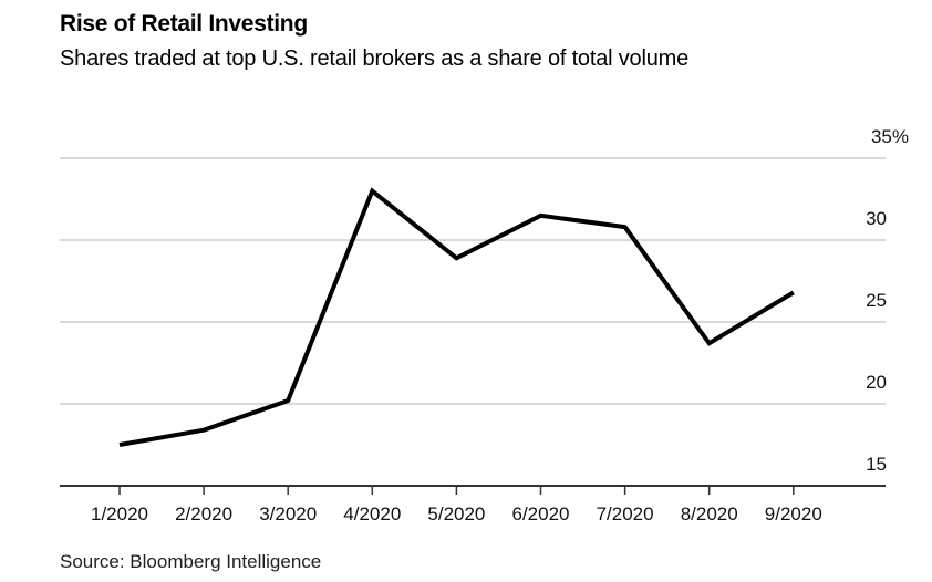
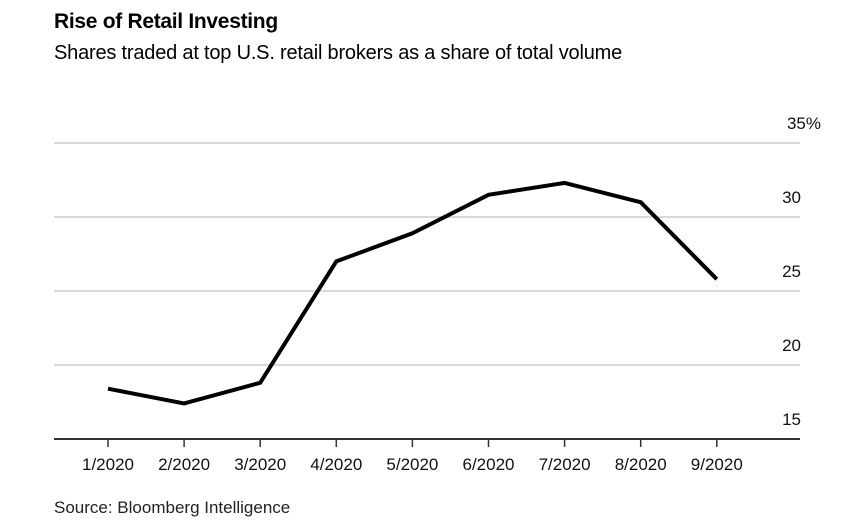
1/2020: 17.5 -> 18.4
2/2020: 18.4 -> 17.4
3/2020: 20.2 -> 18.8
4/2020: 33.0 -> 27.0
7/2020: 30.8 -> 32.3
8/2020: 23.7 -> 31.0
9/2020: 26.8 -> 25.8
